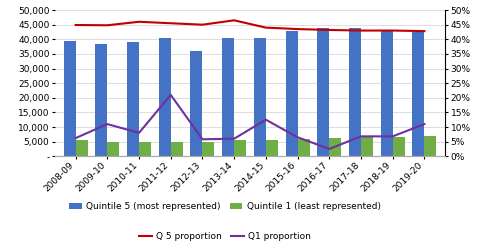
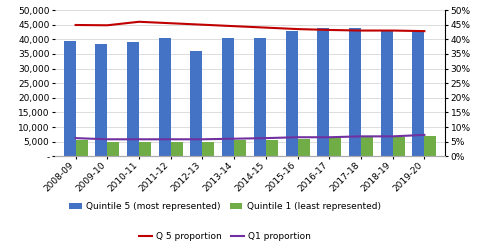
Q1 proportion/2009-10: 11.0% -> 5.8%
Q1 proportion/2010-11: 8.0% -> 5.8%
Q1 proportion/2011-12: 21.0% -> 5.8%
Q 5 proportion/2013-14: 46.5% -> 44.5%
Q1 proportion/2014-15: 12.5% -> 6.2%
Q1 proportion/2016-17: 2.5% -> 6.5%
Q1 proportion/2019-20: 11.0% -> 7.3%
